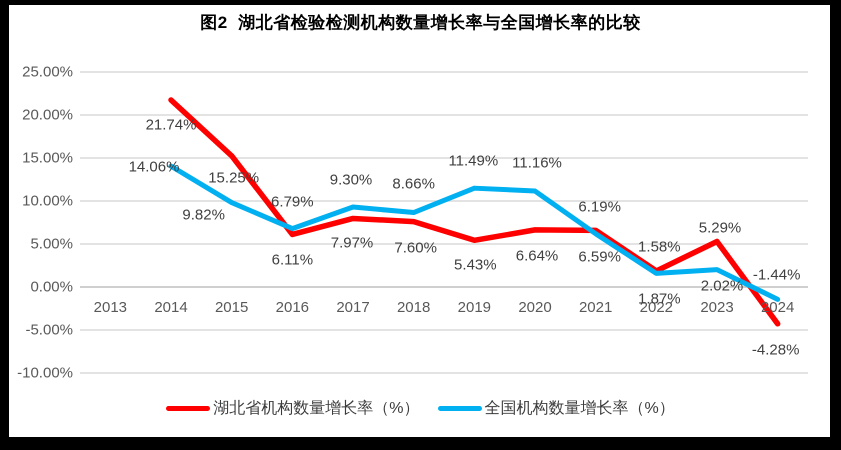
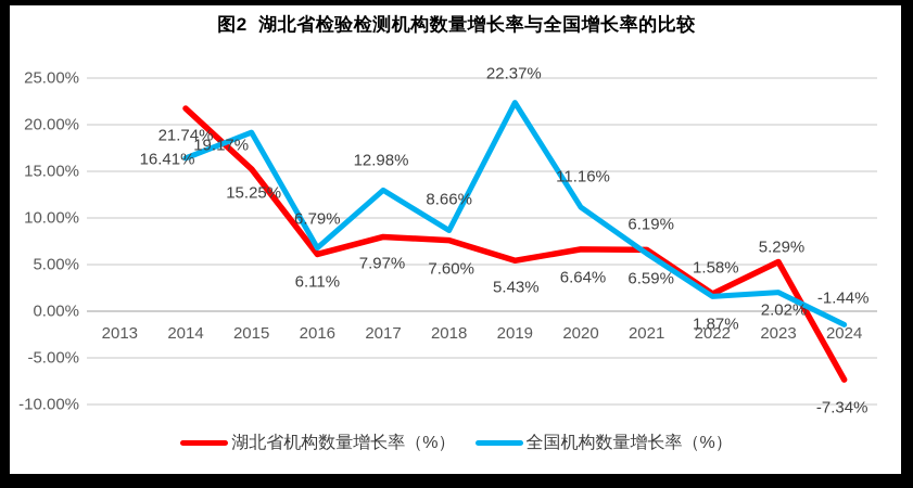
全国机构数量增长率（%）/2014: 14.06% -> 16.41%
全国机构数量增长率（%）/2015: 9.82% -> 19.17%
全国机构数量增长率（%）/2017: 9.30% -> 12.98%
全国机构数量增长率（%）/2019: 11.49% -> 22.37%
湖北省机构数量增长率（%）/2024: -4.28% -> -7.34%
